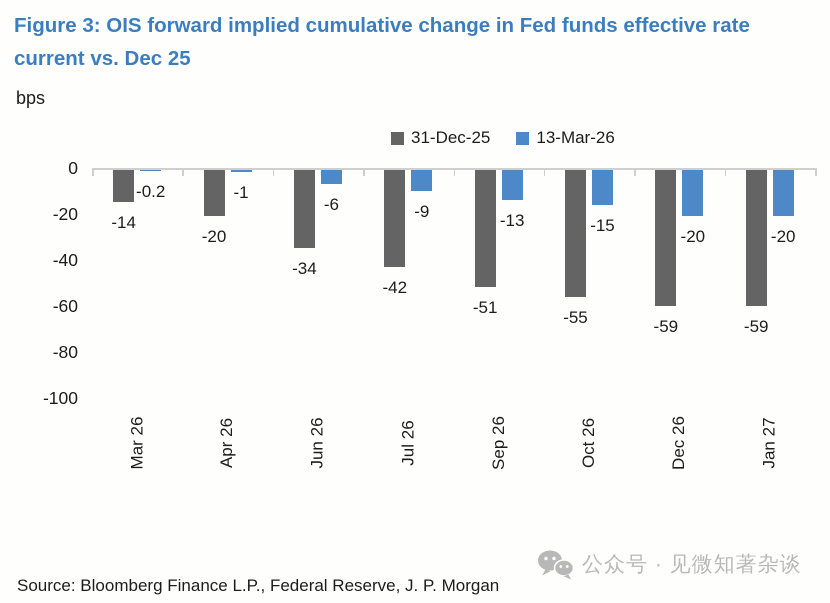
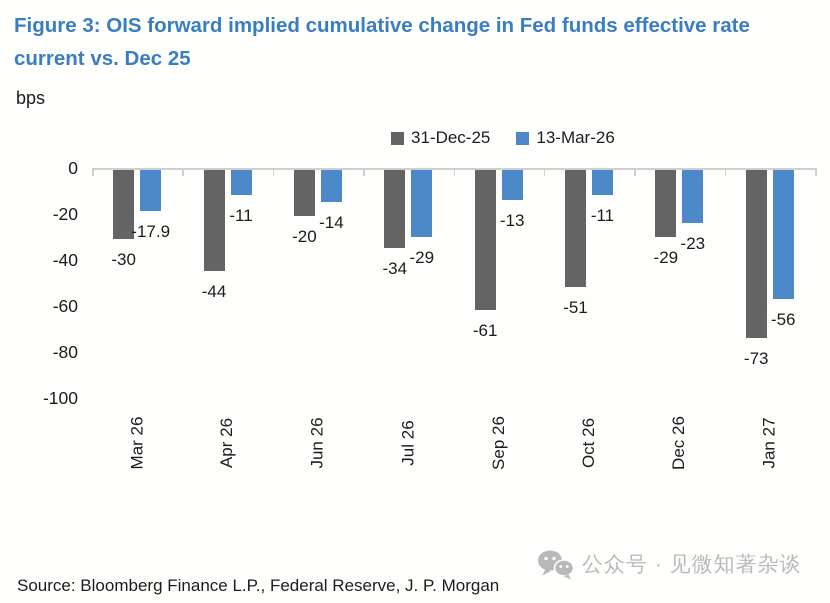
31-Dec-25/Mar 26: -14 -> -30
13-Mar-26/Mar 26: -0.2 -> -17.9
31-Dec-25/Apr 26: -20 -> -44
13-Mar-26/Apr 26: -1 -> -11
31-Dec-25/Jun 26: -34 -> -20
13-Mar-26/Jun 26: -6 -> -14
31-Dec-25/Jul 26: -42 -> -34
13-Mar-26/Jul 26: -9 -> -29
31-Dec-25/Sep 26: -51 -> -61
31-Dec-25/Oct 26: -55 -> -51
13-Mar-26/Oct 26: -15 -> -11
31-Dec-25/Dec 26: -59 -> -29
13-Mar-26/Dec 26: -20 -> -23
31-Dec-25/Jan 27: -59 -> -73
13-Mar-26/Jan 27: -20 -> -56
